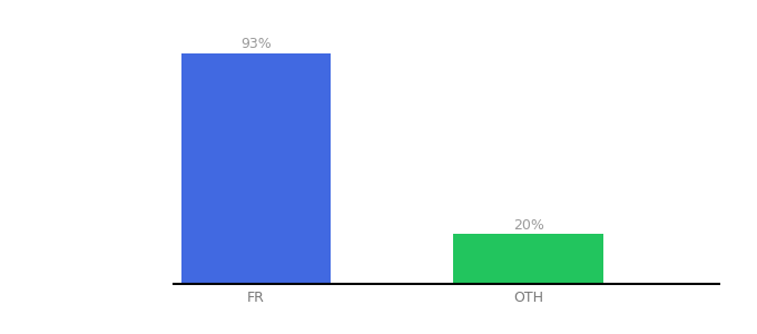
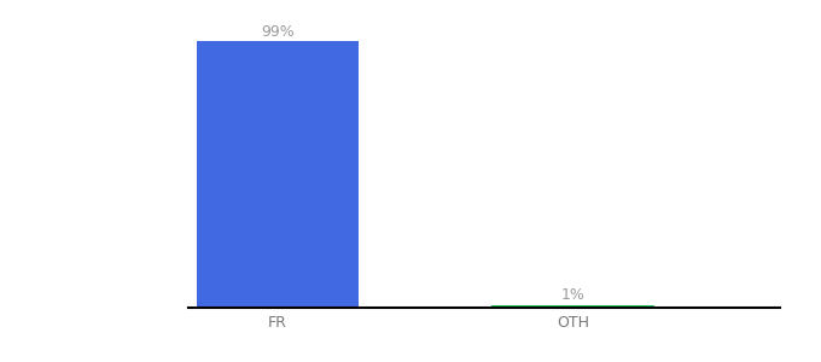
FR: 93% -> 99%
OTH: 20% -> 1%
